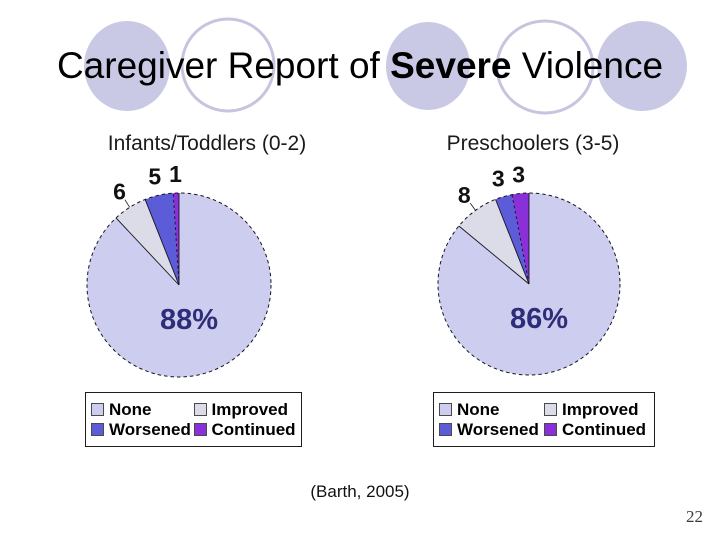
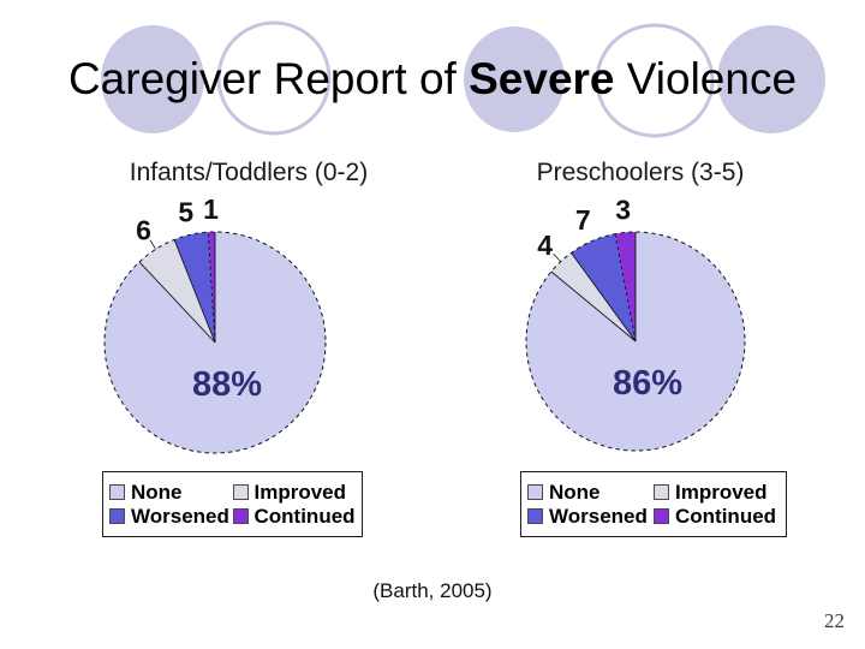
Preschoolers (3-5)/Improved: 8 -> 4
Preschoolers (3-5)/Worsened: 3 -> 7
